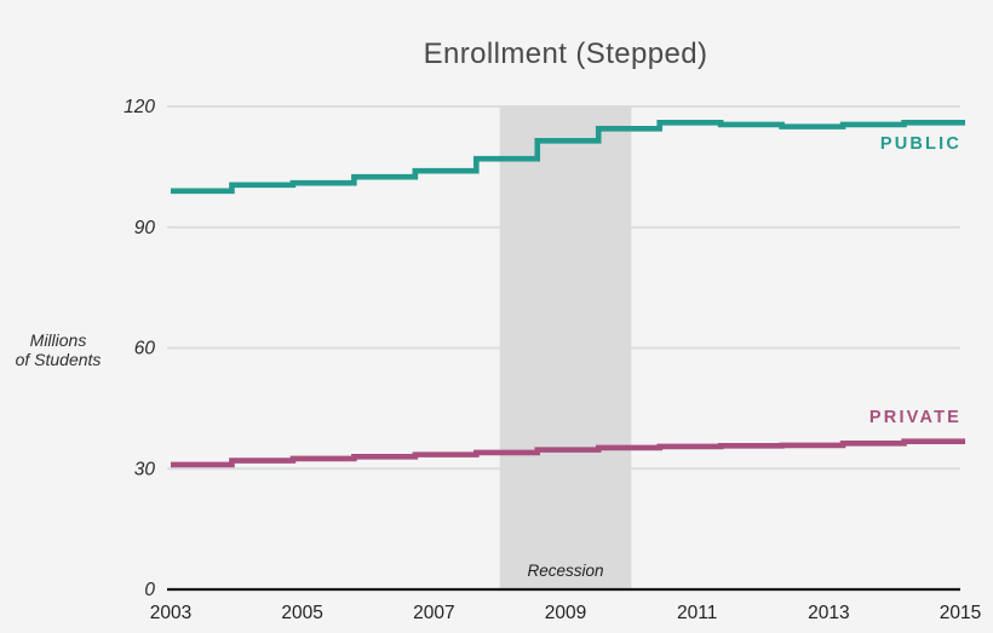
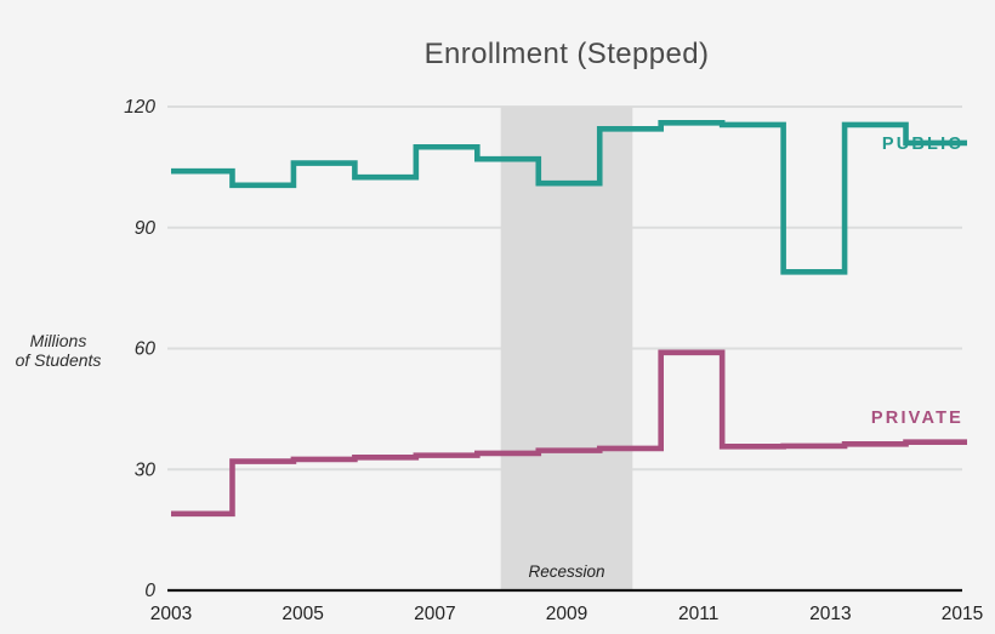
PUBLIC/2003: 99 -> 104
PRIVATE/2003: 31 -> 19
PUBLIC/2005: 101 -> 106
PUBLIC/2007: 104 -> 110
PUBLIC/2009: 112 -> 101
PRIVATE/2011: 36 -> 59
PUBLIC/2013: 115 -> 79
PUBLIC/2015: 116 -> 111
